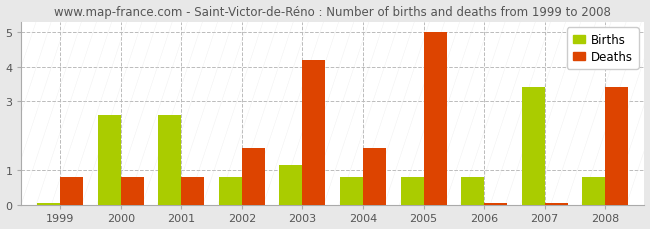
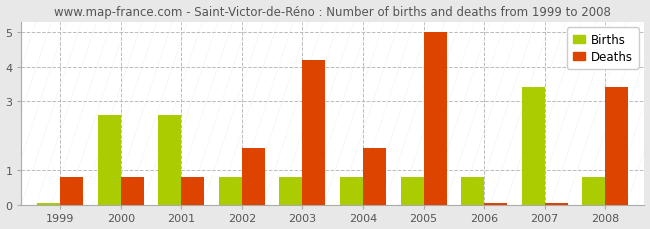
Births/2003: 1.15 -> 0.80
